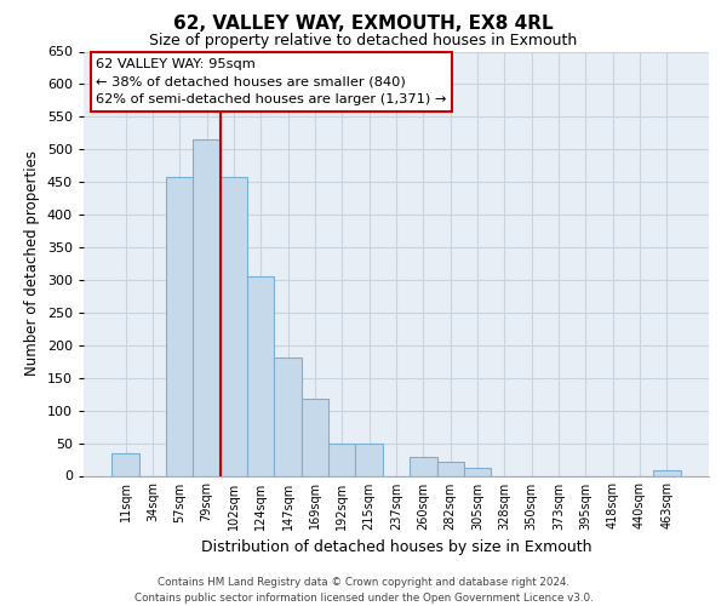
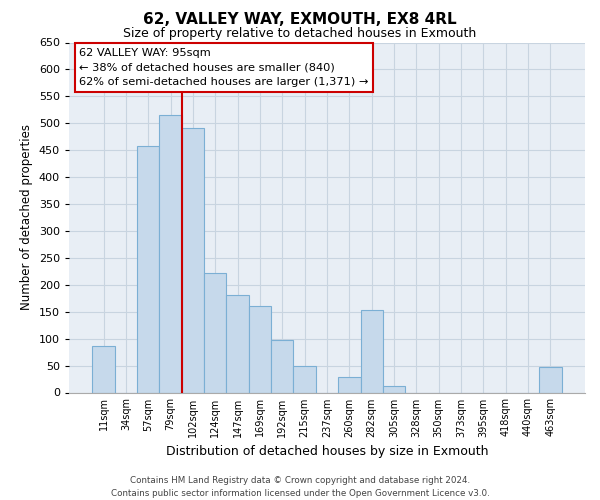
11sqm: 35 -> 86
102sqm: 458 -> 492
124sqm: 305 -> 222
169sqm: 118 -> 160
192sqm: 50 -> 98
282sqm: 22 -> 154
463sqm: 8 -> 48
